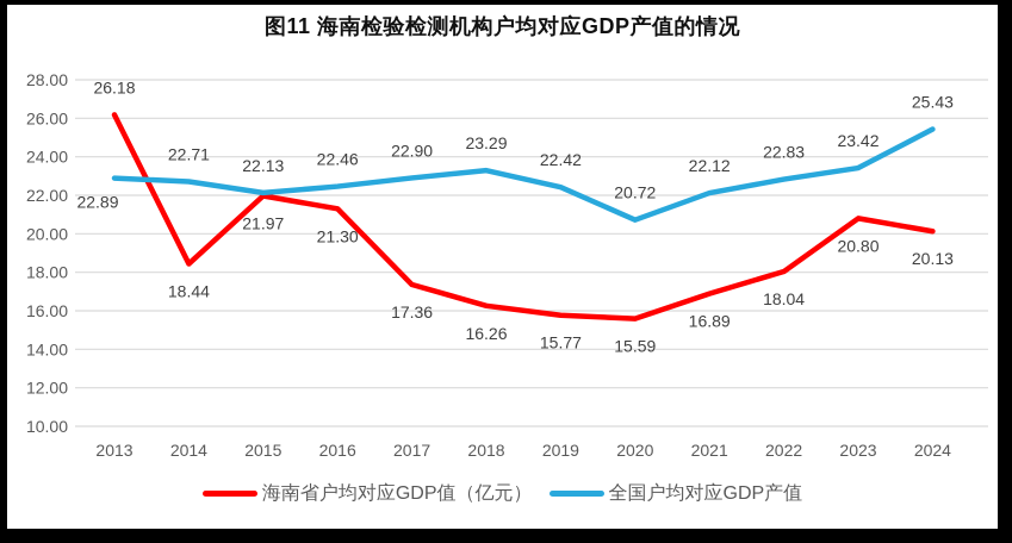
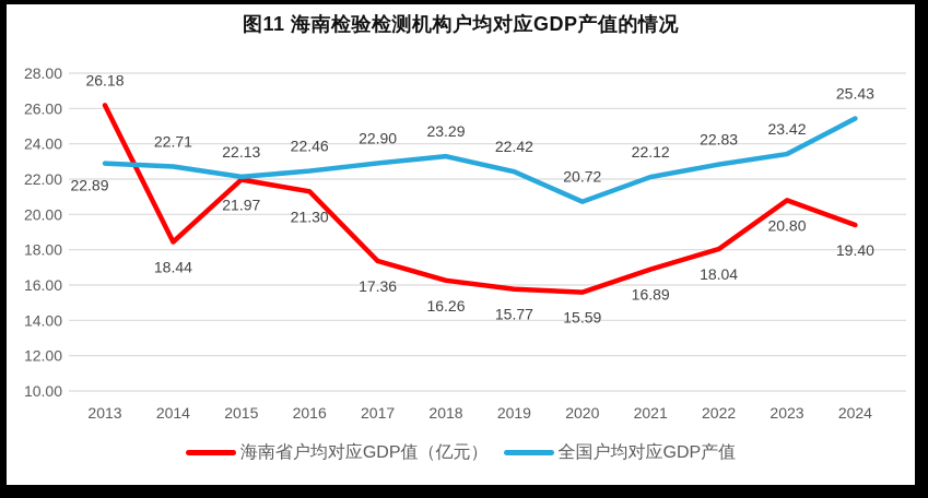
海南省户均对应GDP值（亿元）/2024: 20.13 -> 19.40
